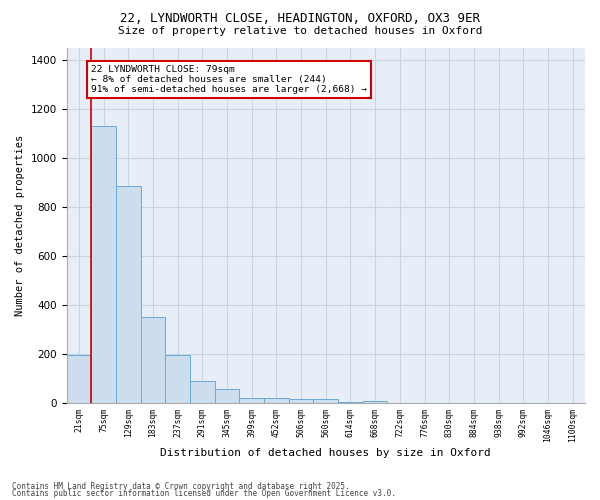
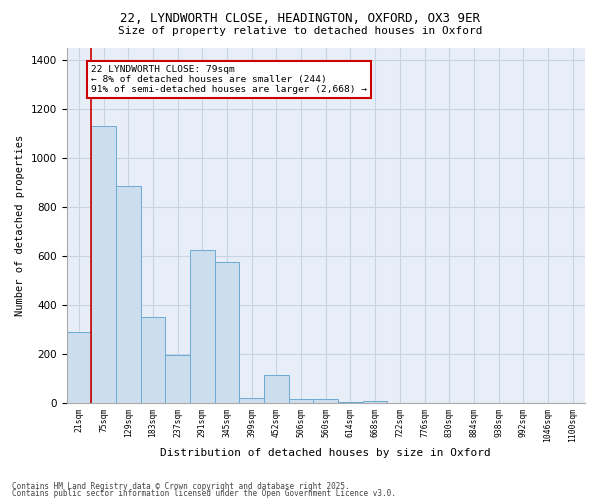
21sqm: 195 -> 290
291sqm: 90 -> 625
345sqm: 55 -> 575
452sqm: 20 -> 115
